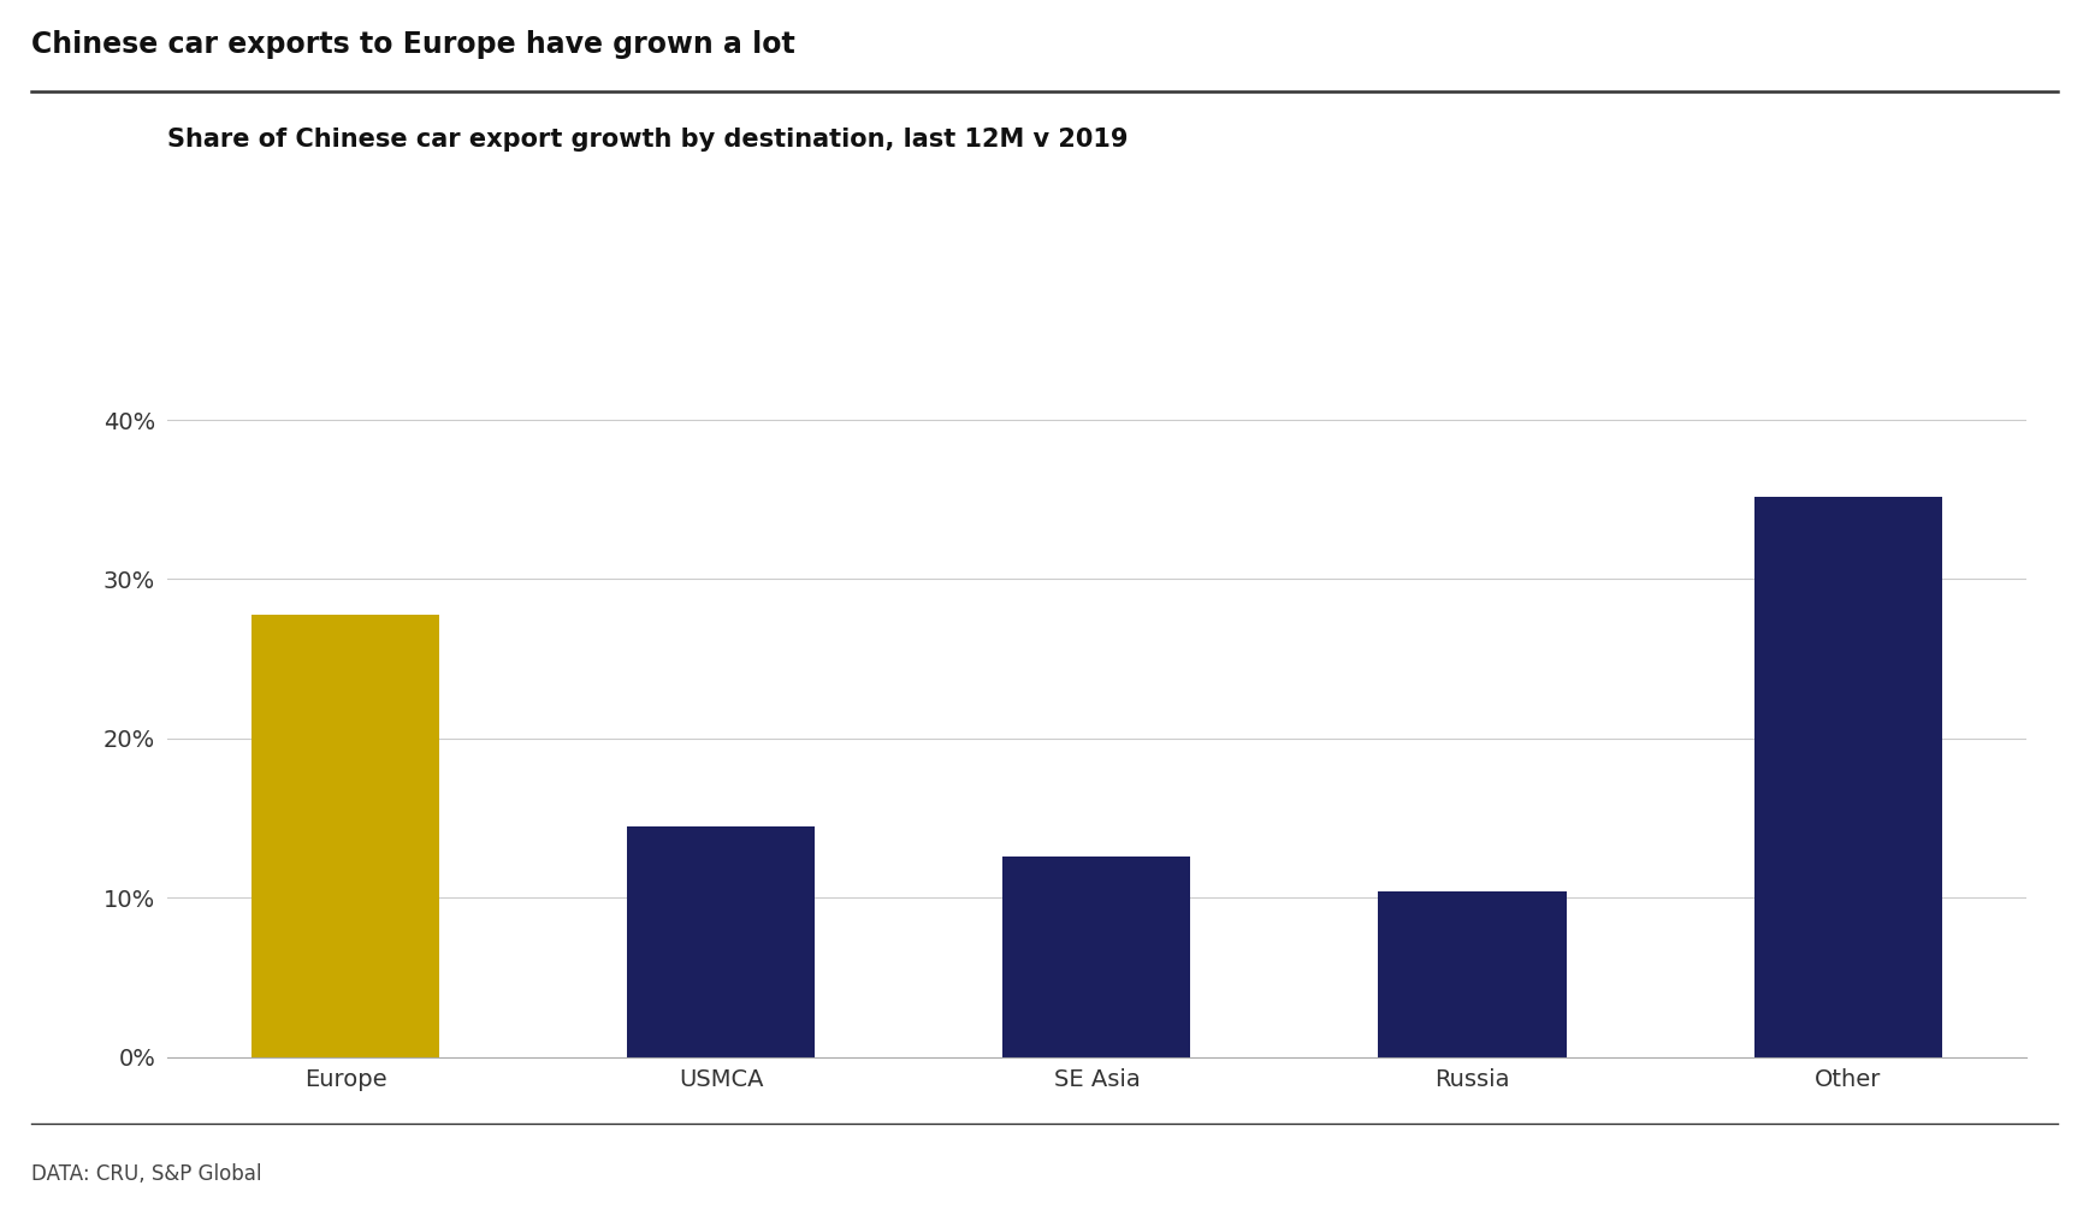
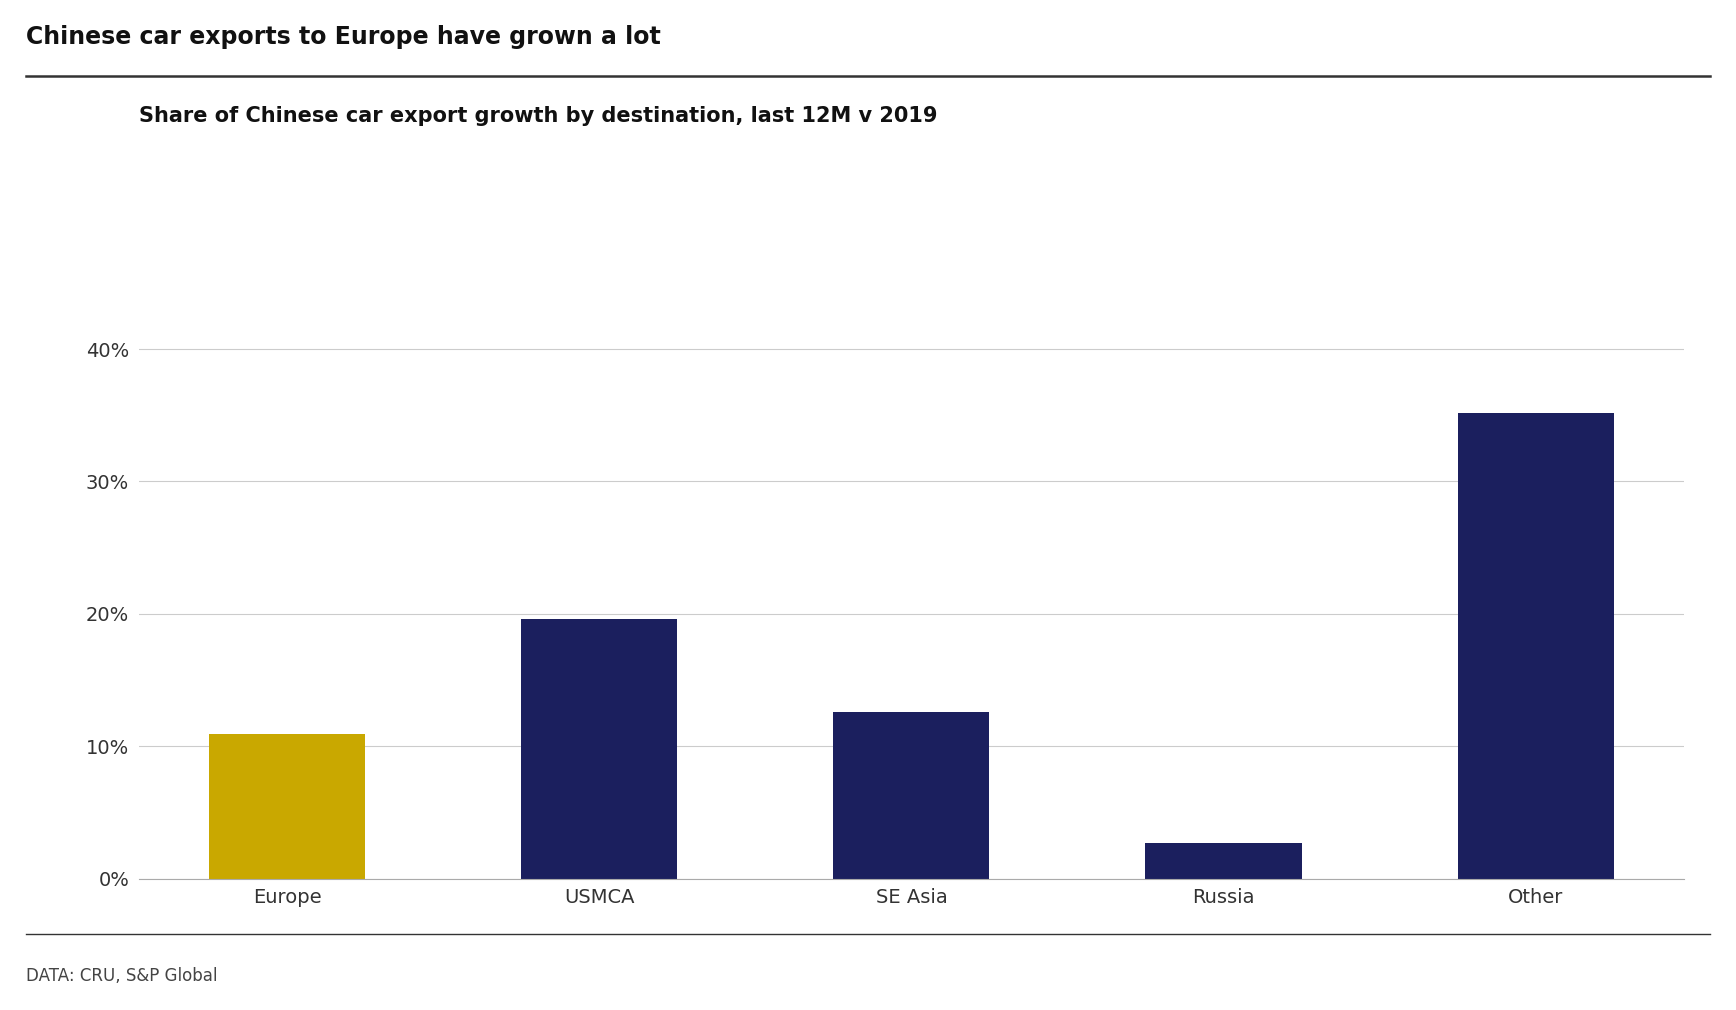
Europe: 27.8% -> 10.9%
USMCA: 14.5% -> 19.6%
Russia: 10.4% -> 2.7%
